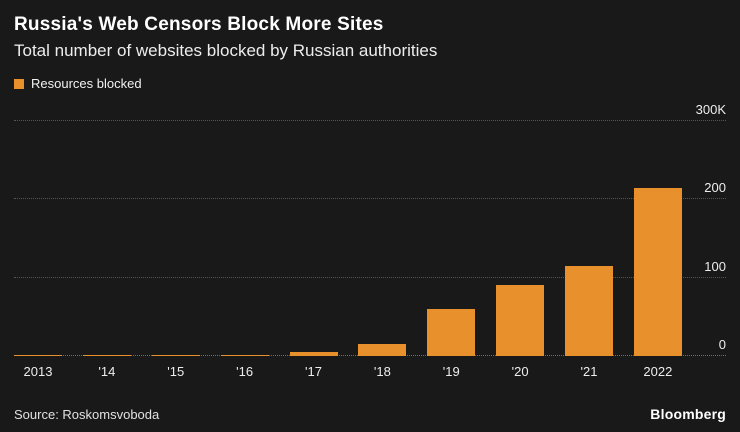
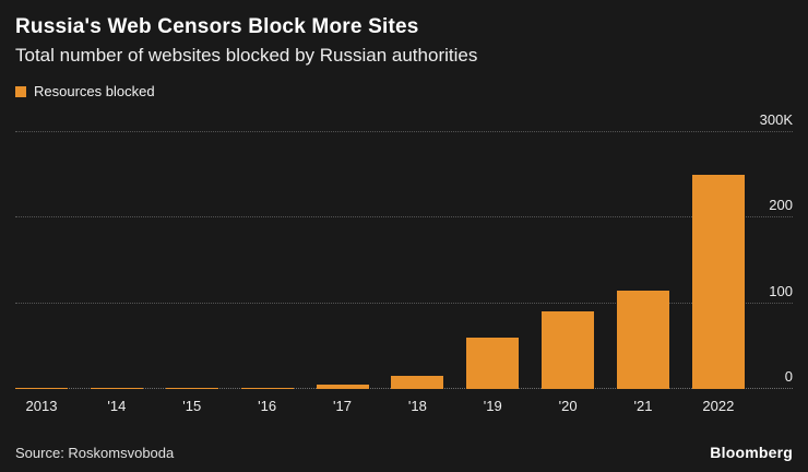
2022: 220K -> 250K
